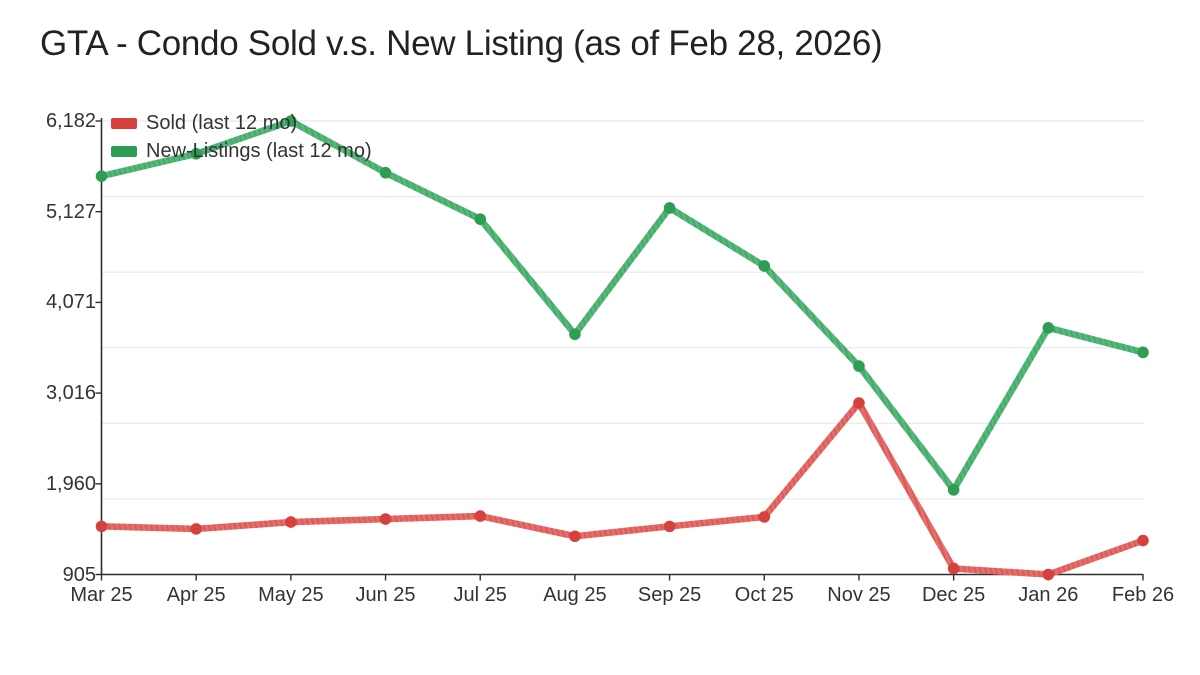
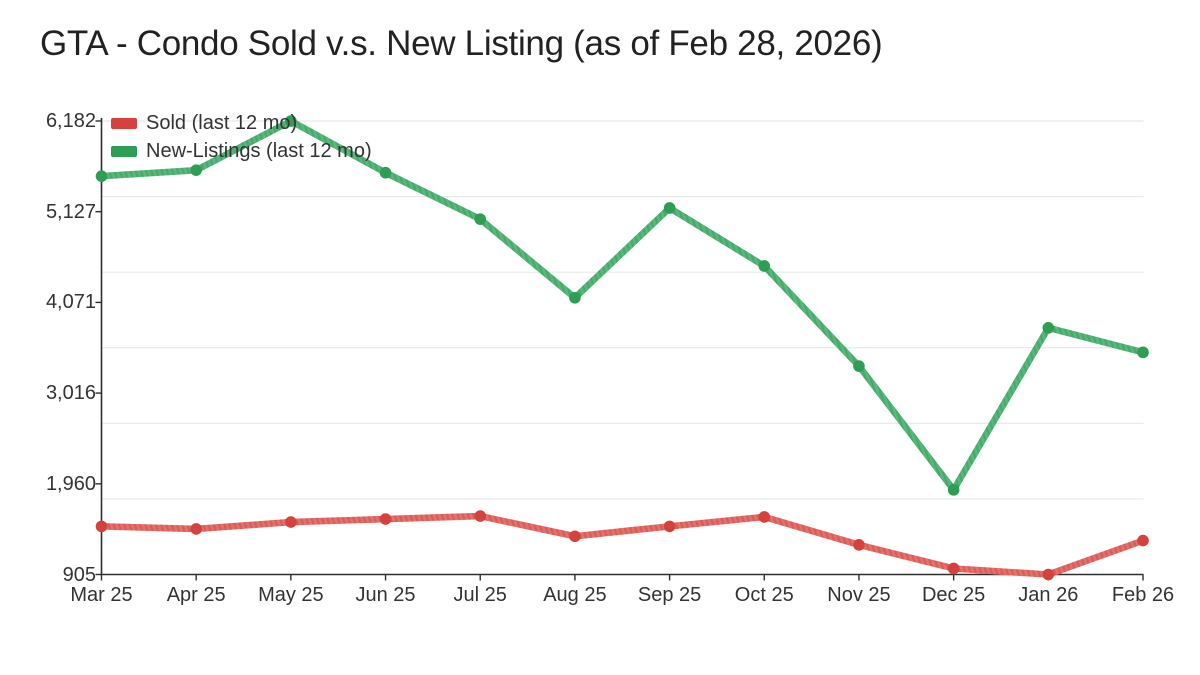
New-Listings (last 12 mo)/Apr 25: 5800 -> 5600
New-Listings (last 12 mo)/Aug 25: 3700 -> 4100
Sold (last 12 mo)/Nov 25: 2900 -> 1200
